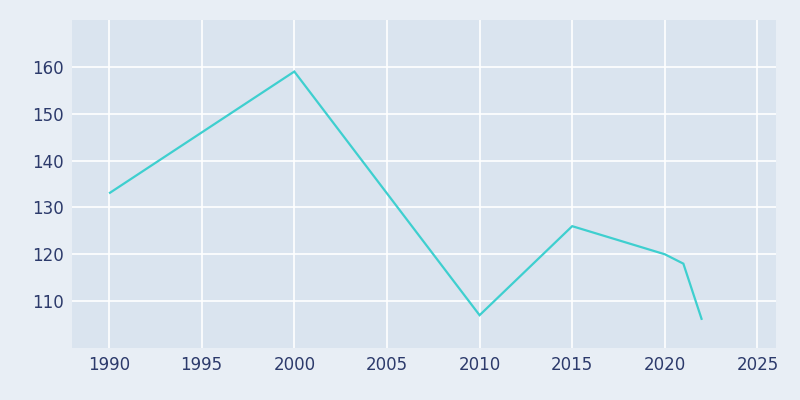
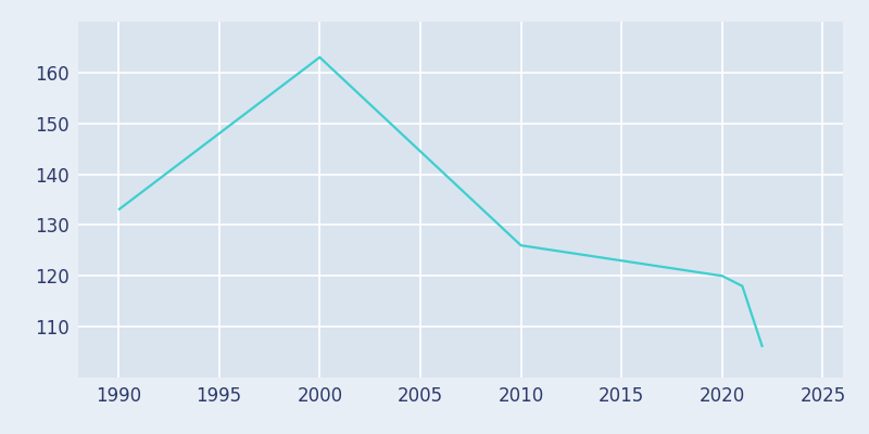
2000: 159 -> 163
2010: 107 -> 126
2015: 126 -> 123
